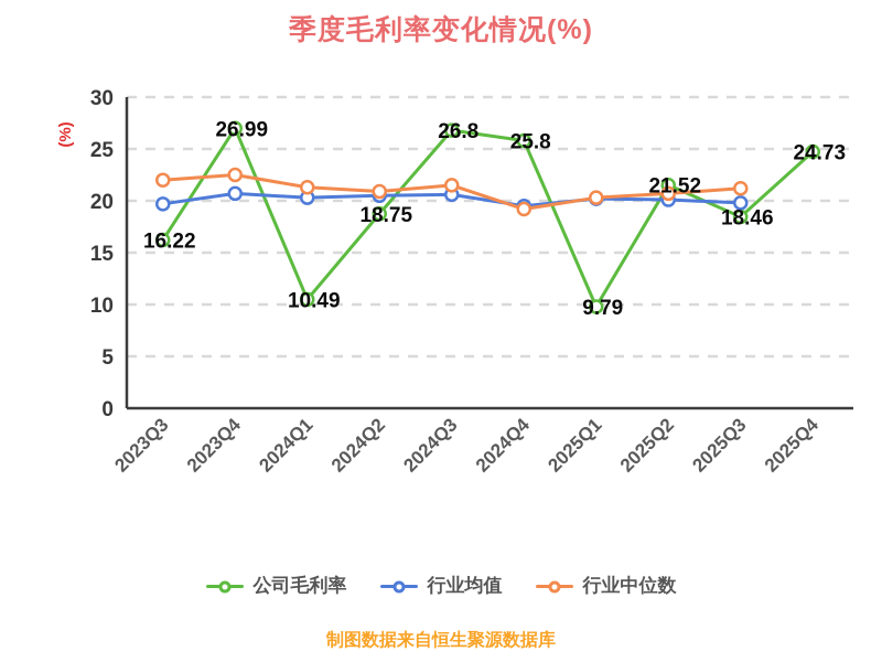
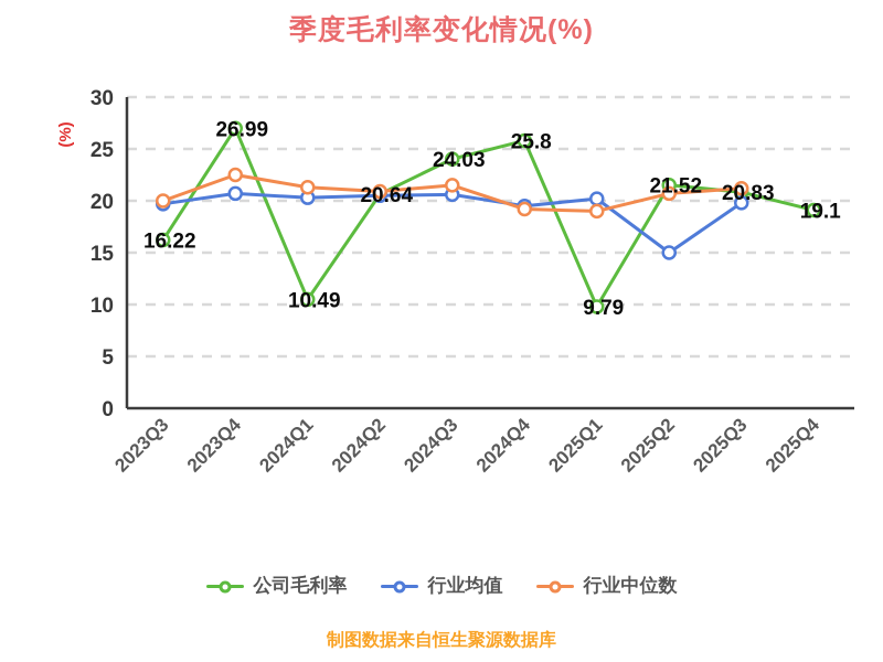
行业中位数/2023Q3: 22 -> 20
公司毛利率/2024Q2: 18.75 -> 20.64
公司毛利率/2024Q3: 26.8 -> 24.03
行业中位数/2025Q1: 20 -> 19
行业均值/2025Q2: 20 -> 15
公司毛利率/2025Q3: 18.46 -> 20.83
公司毛利率/2025Q4: 24.73 -> 19.1
